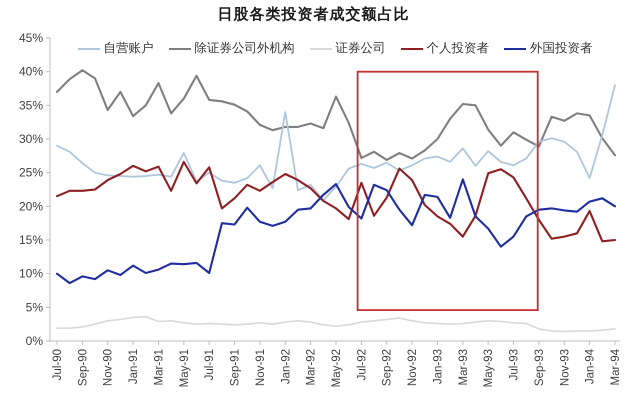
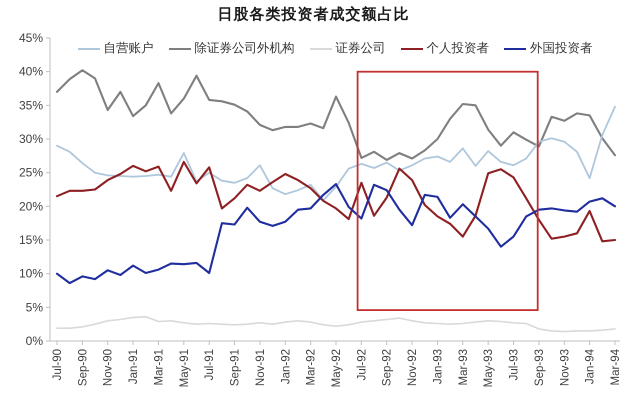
自营账户/Jan-92: 34% -> 22%
外国投资者/Mar-93: 24% -> 20%
自营账户/Mar-94: 38% -> 35%
